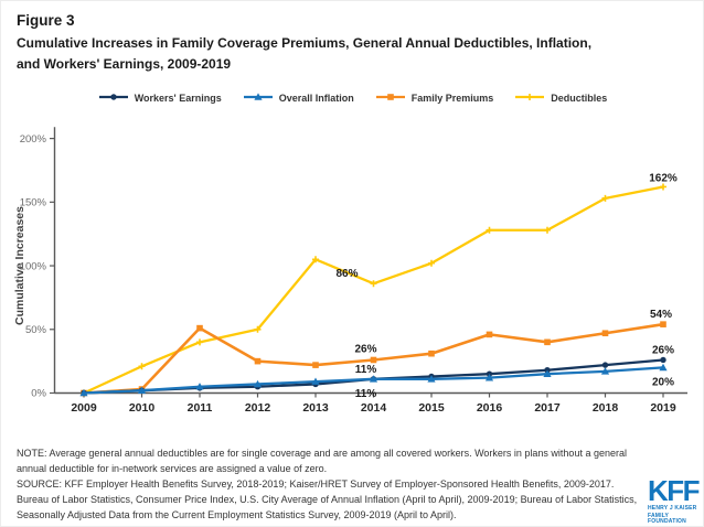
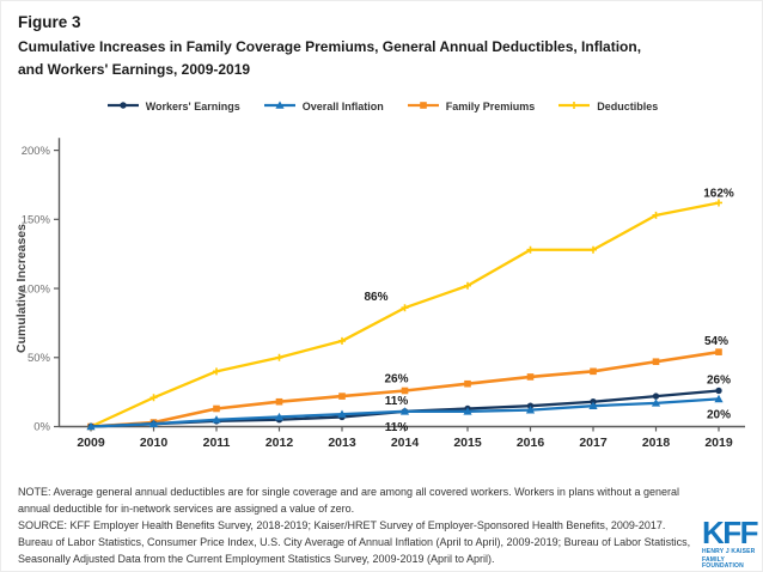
Family Premiums/2011: 51% -> 13%
Family Premiums/2012: 25% -> 18%
Deductibles/2013: 105% -> 62%
Family Premiums/2016: 46% -> 36%
